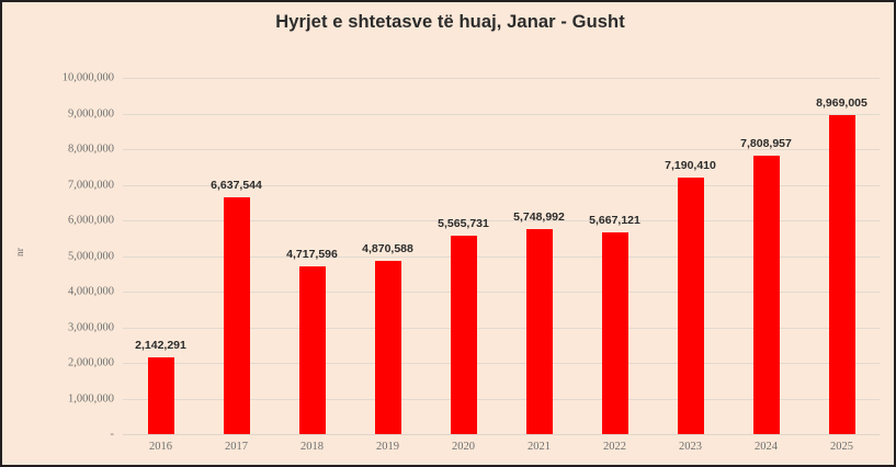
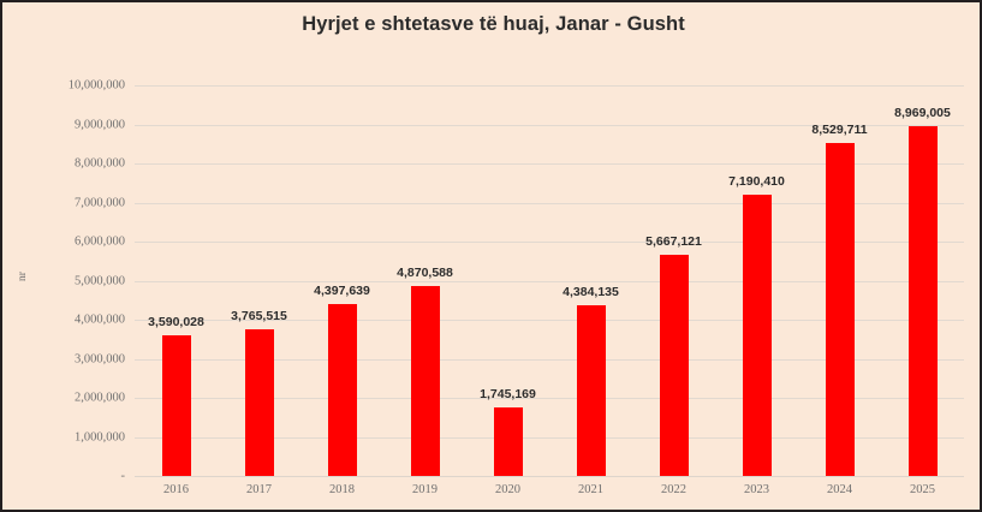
2016: 2,142,291 -> 3,590,028
2017: 6,637,544 -> 3,765,515
2018: 4,717,596 -> 4,397,639
2020: 5,565,731 -> 1,745,169
2021: 5,748,992 -> 4,384,135
2024: 7,808,957 -> 8,529,711
